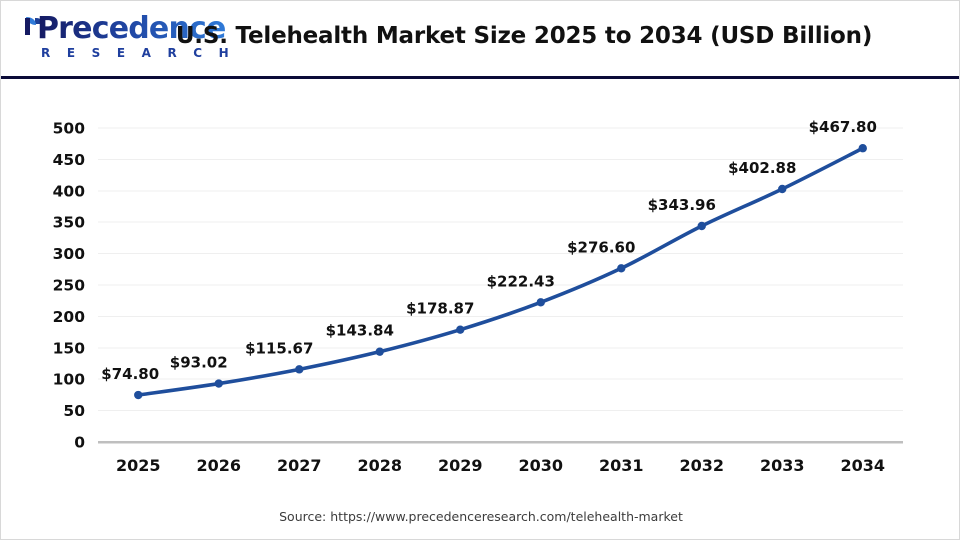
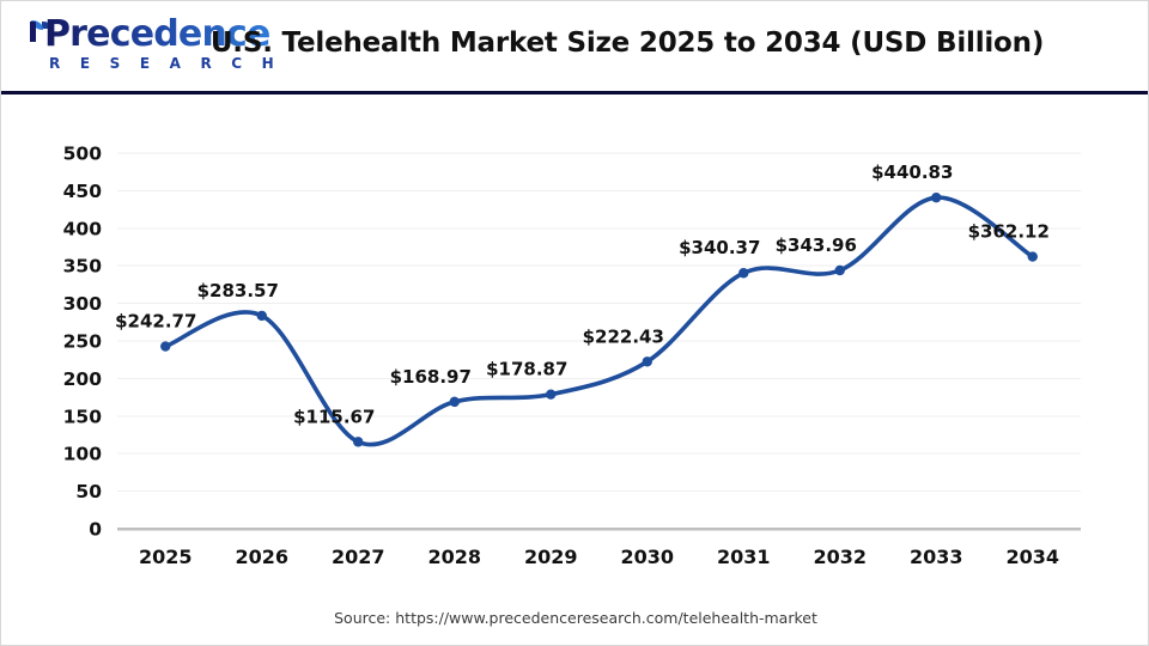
2025: $74.80 -> $242.77
2026: $93.02 -> $283.57
2028: $143.84 -> $168.97
2031: $276.60 -> $340.37
2033: $402.88 -> $440.83
2034: $467.80 -> $362.12
